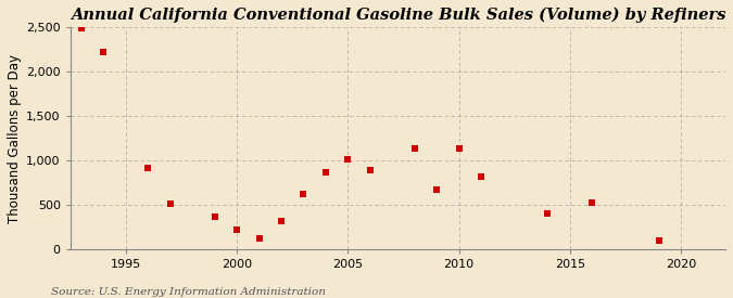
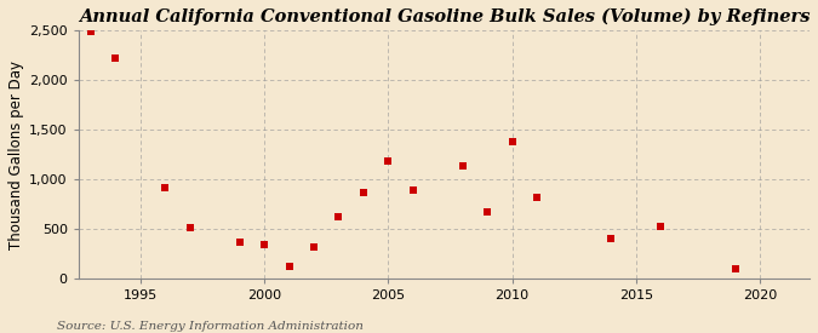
2000: 220 -> 340
2005: 1,010 -> 1,180
2010: 1,130 -> 1,380
